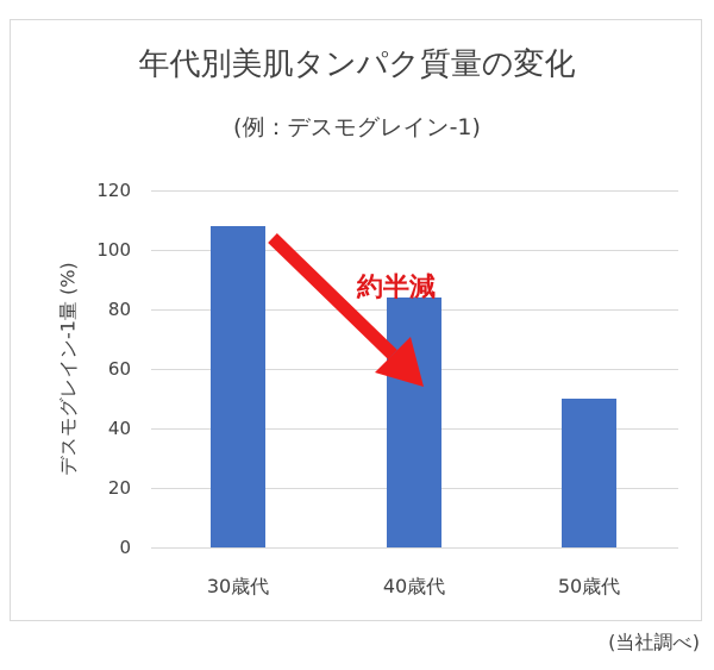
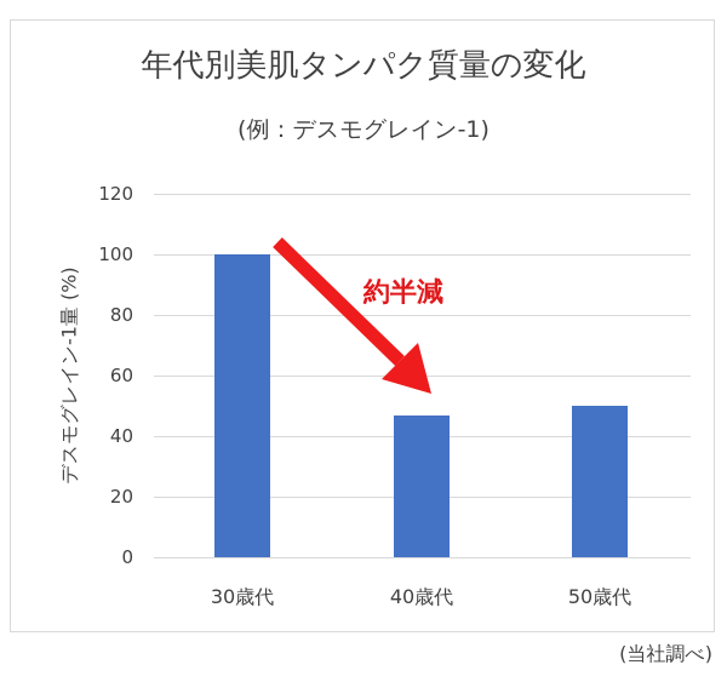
30歳代: 108 -> 100
40歳代: 84 -> 47
